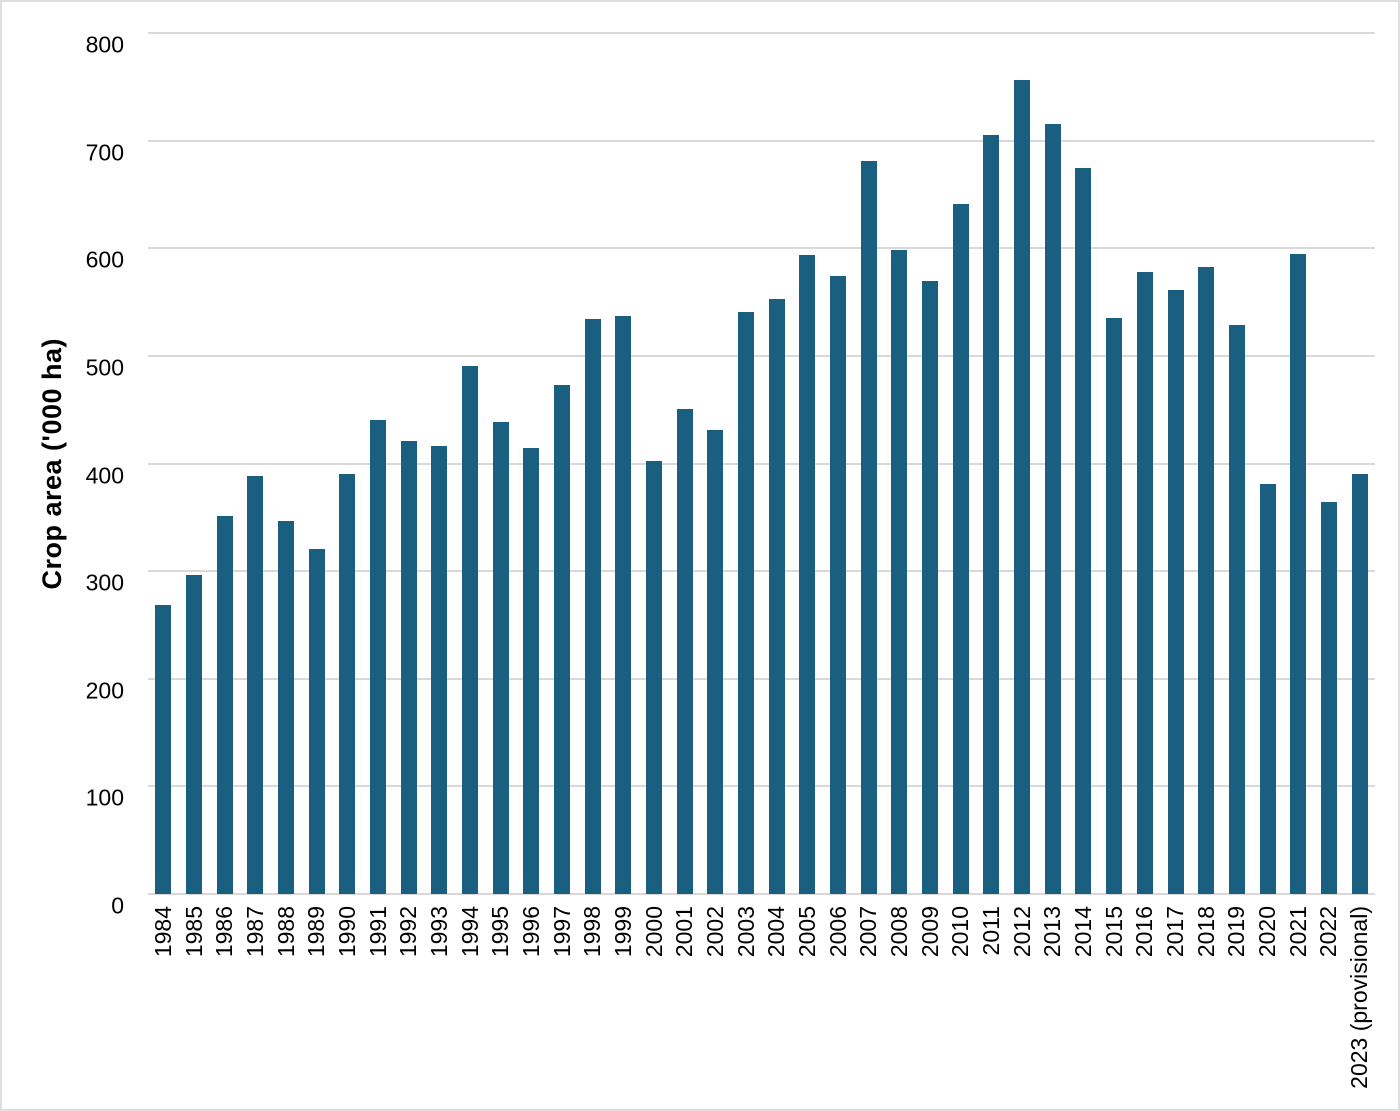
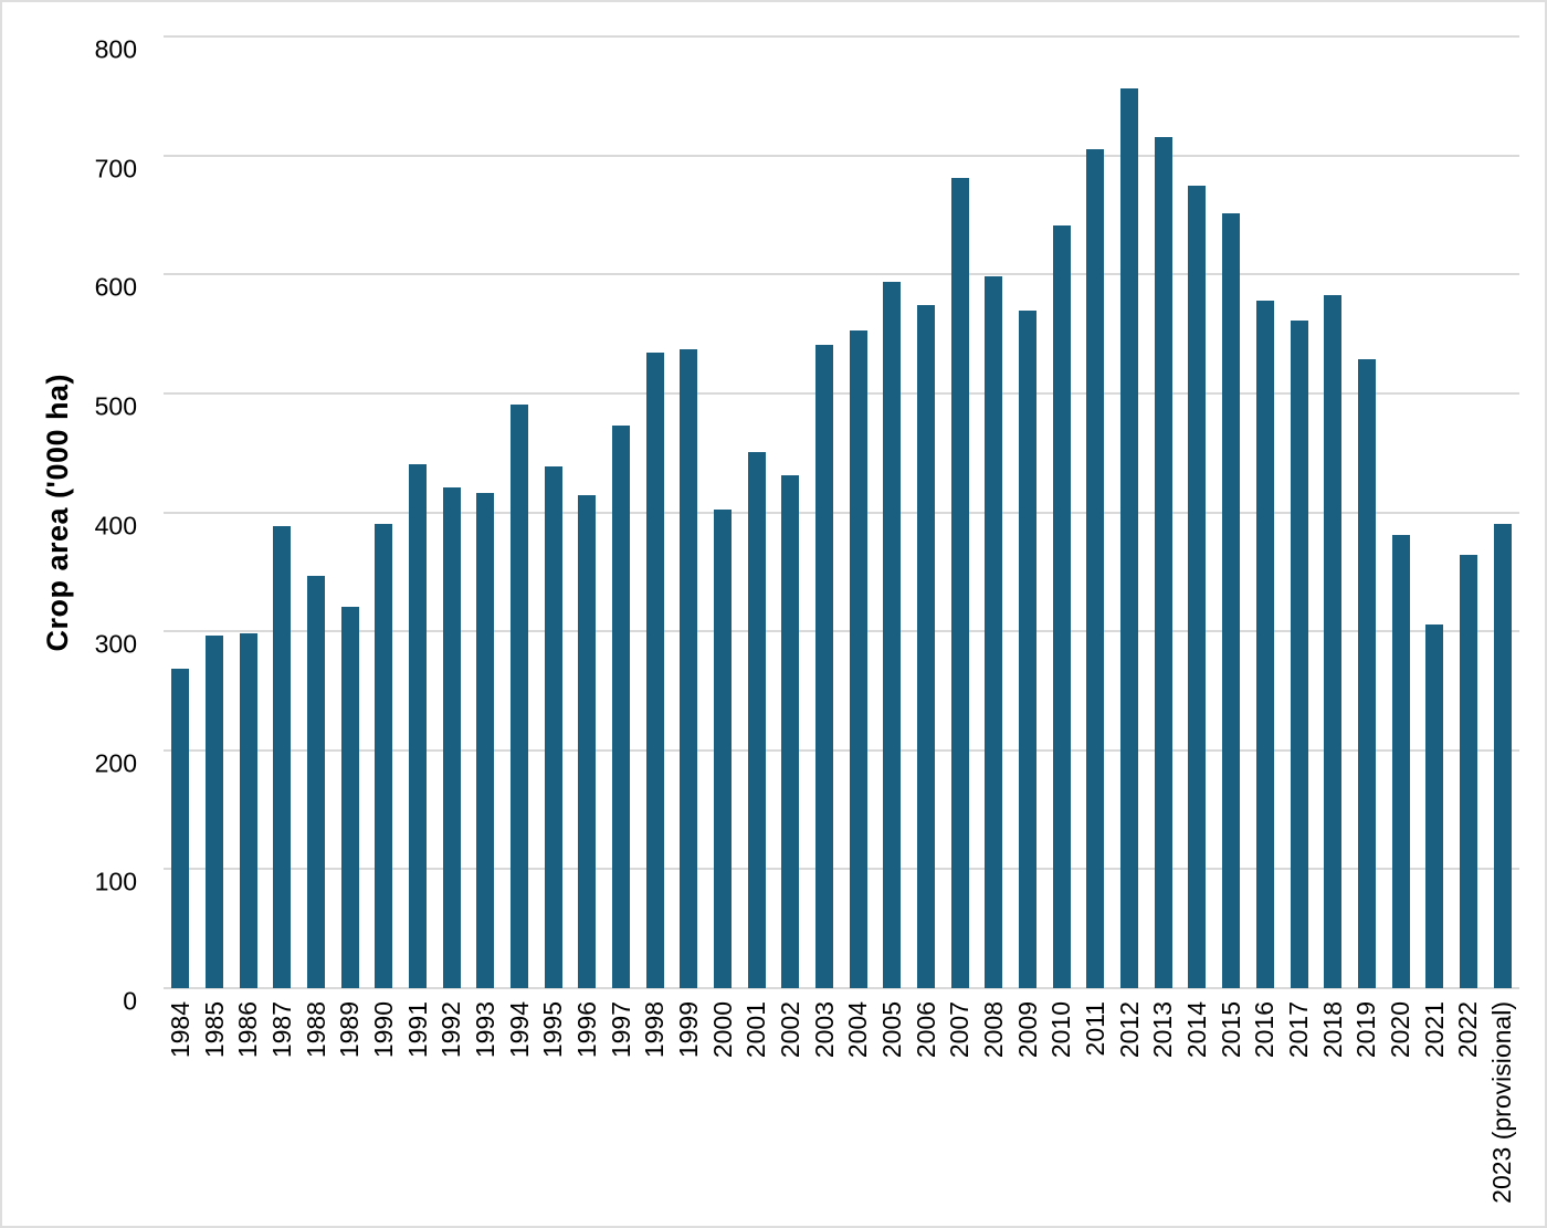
1986: 351 -> 298
2015: 535 -> 651
2021: 595 -> 306
